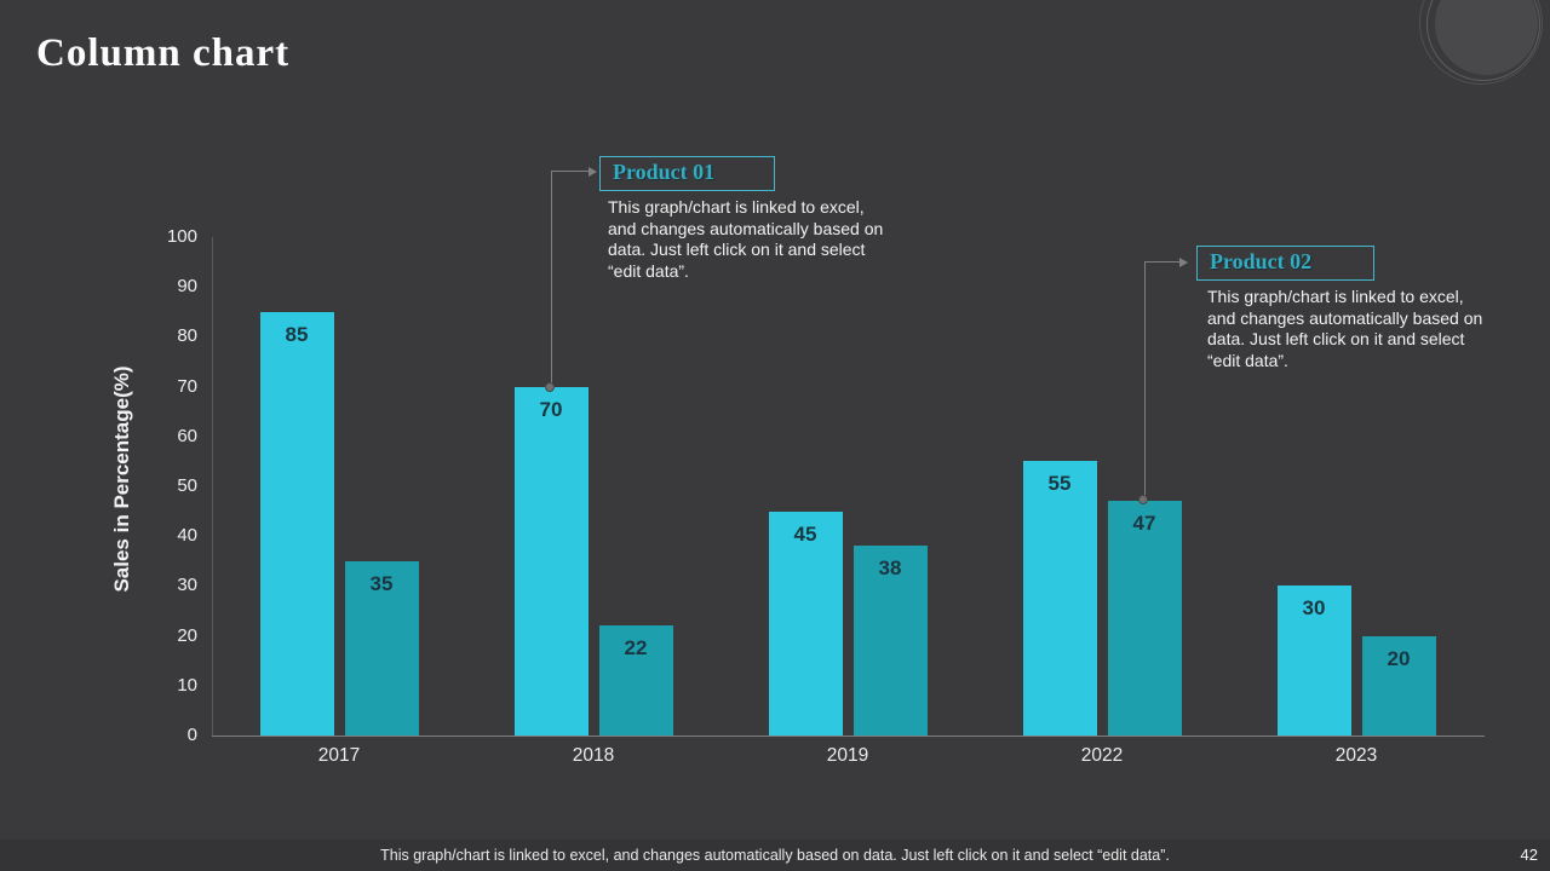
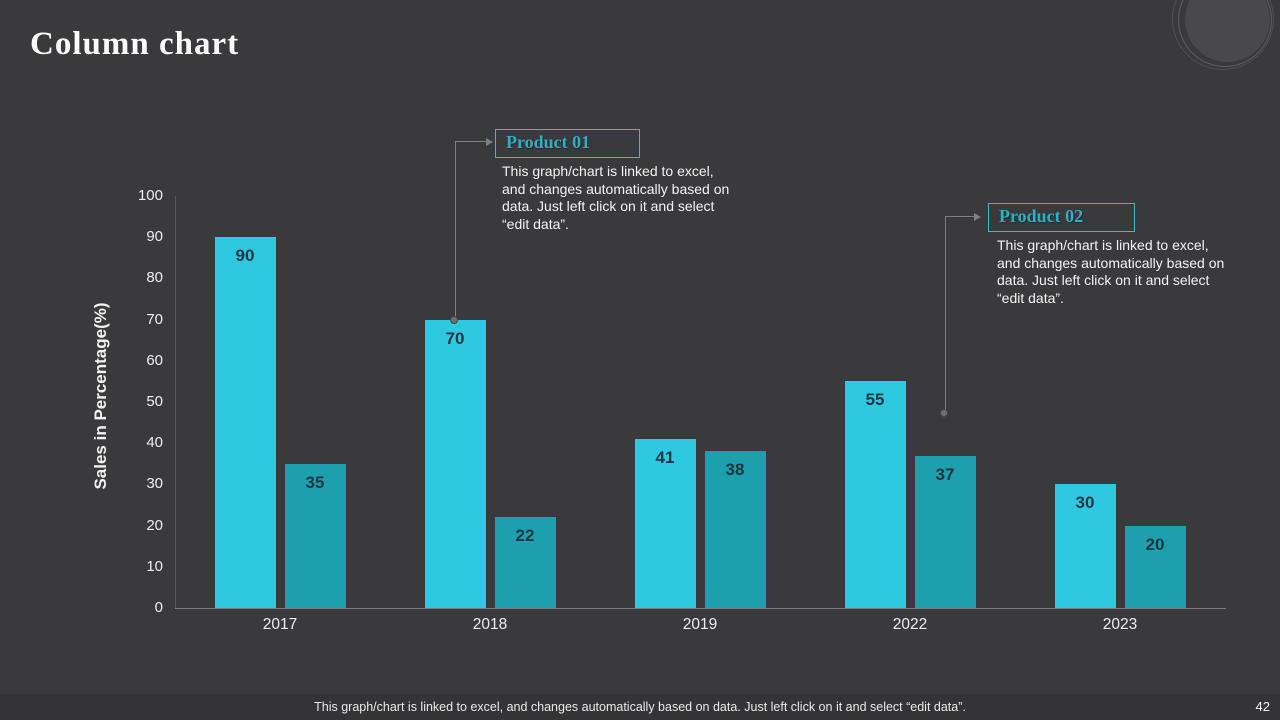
Product 01/2017: 85 -> 90
Product 01/2019: 45 -> 41
Product 02/2022: 47 -> 37
